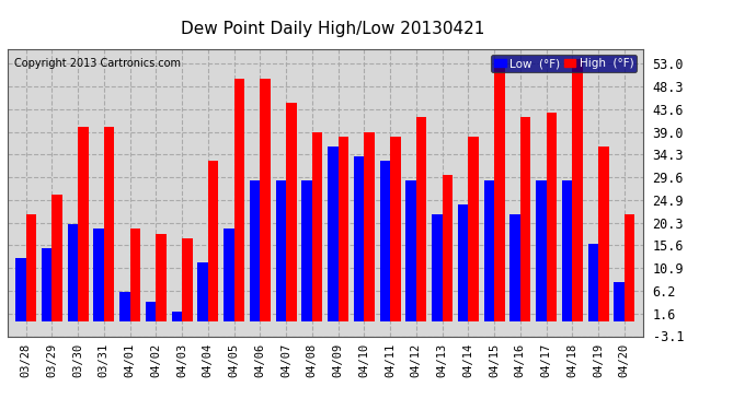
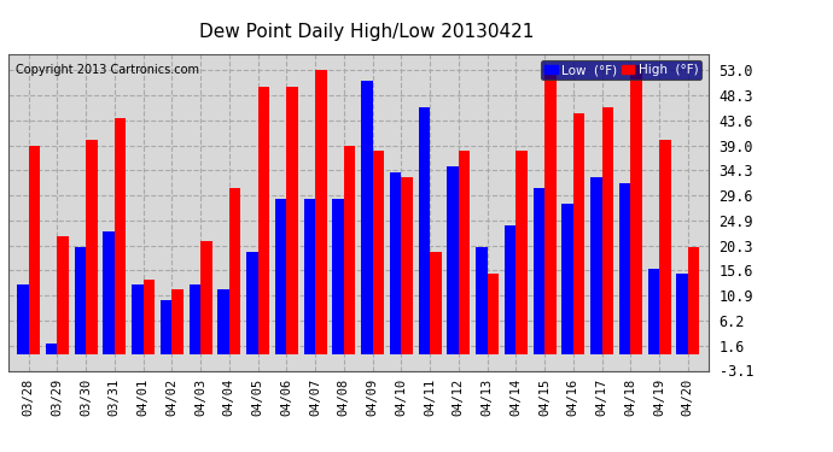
High (°F)/03/28: 22 -> 39
Low (°F)/03/29: 15 -> 2
High (°F)/03/29: 26 -> 22
Low (°F)/03/31: 19 -> 23
High (°F)/03/31: 40 -> 44
Low (°F)/04/01: 6 -> 13
High (°F)/04/01: 19 -> 14
Low (°F)/04/02: 4 -> 10
High (°F)/04/02: 18 -> 12
Low (°F)/04/03: 2 -> 13
High (°F)/04/03: 17 -> 21
High (°F)/04/04: 33 -> 31
High (°F)/04/07: 45 -> 53
Low (°F)/04/09: 36 -> 51
High (°F)/04/10: 39 -> 33
Low (°F)/04/11: 33 -> 46
High (°F)/04/11: 38 -> 19
Low (°F)/04/12: 29 -> 35
High (°F)/04/12: 42 -> 38
Low (°F)/04/13: 22 -> 20
High (°F)/04/13: 30 -> 15
Low (°F)/04/15: 29 -> 31
Low (°F)/04/16: 22 -> 28
High (°F)/04/16: 42 -> 45
Low (°F)/04/17: 29 -> 33
High (°F)/04/17: 43 -> 46
Low (°F)/04/18: 29 -> 32
High (°F)/04/19: 36 -> 40
Low (°F)/04/20: 8 -> 15
High (°F)/04/20: 22 -> 20
